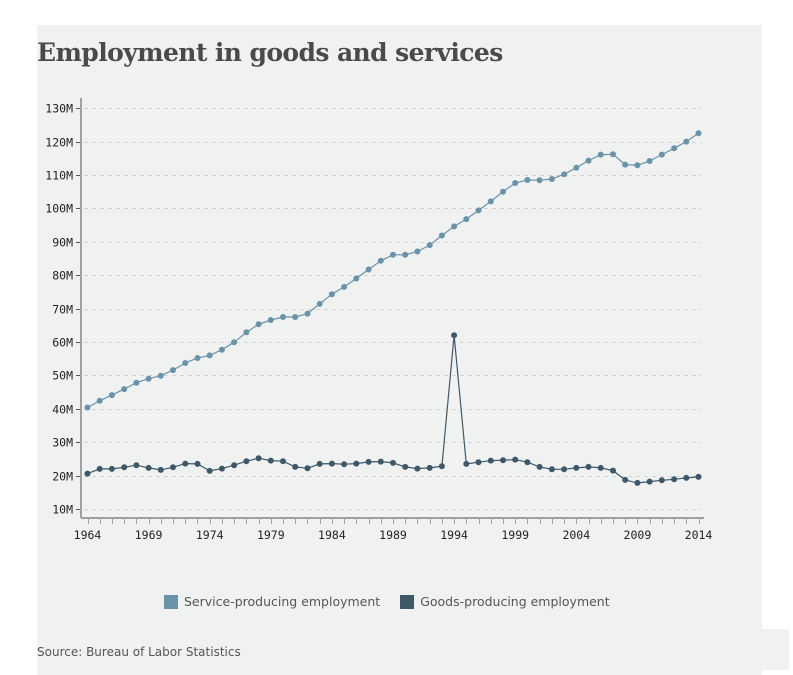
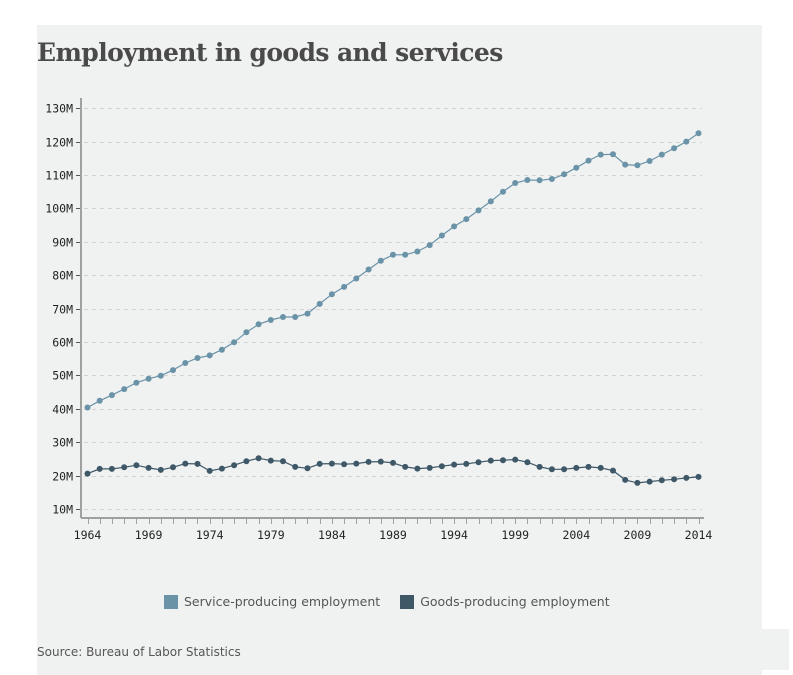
Goods-producing employment/1994: 62M -> 23M
